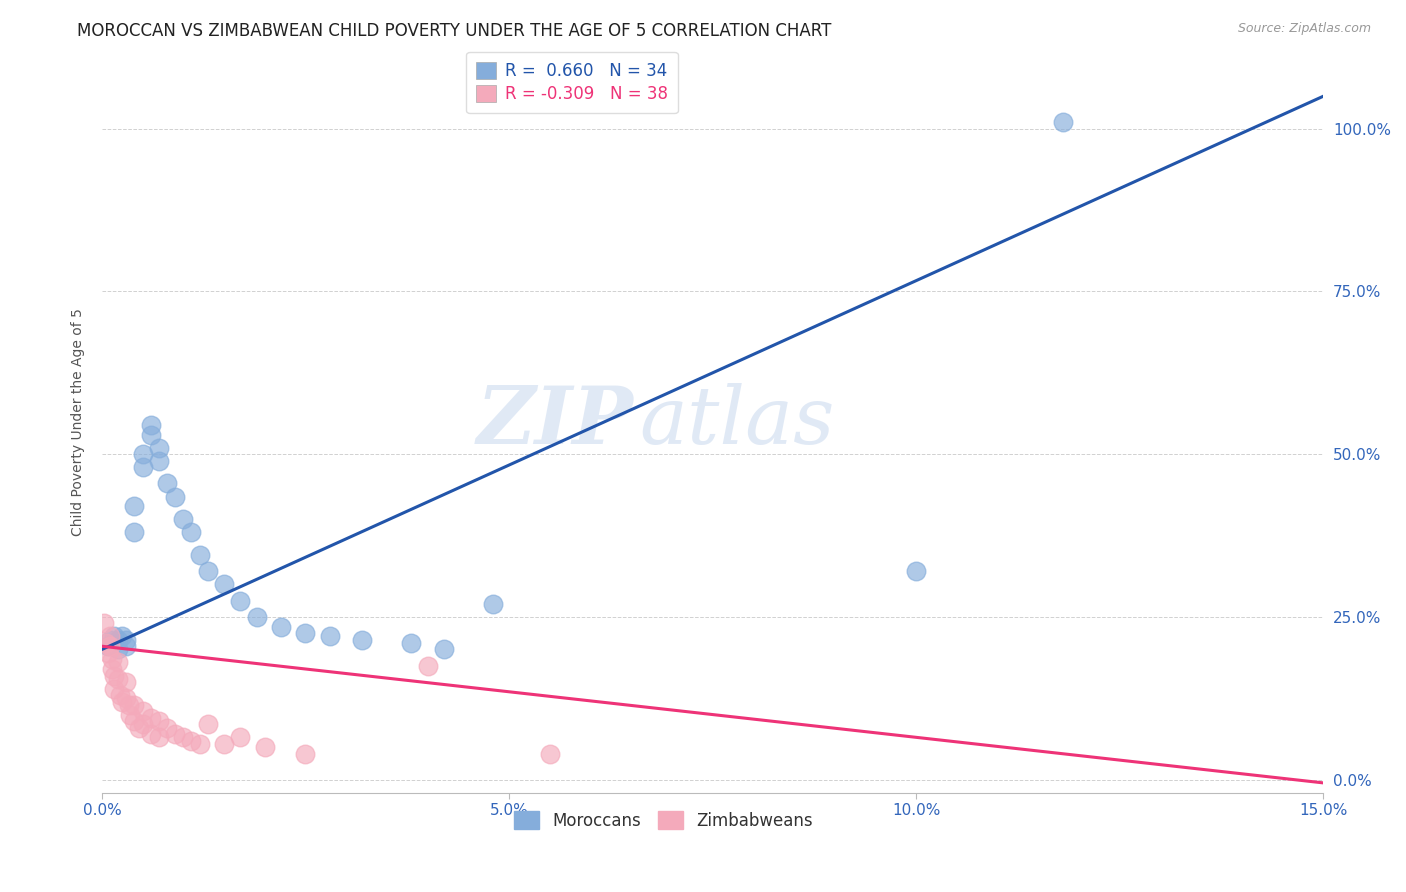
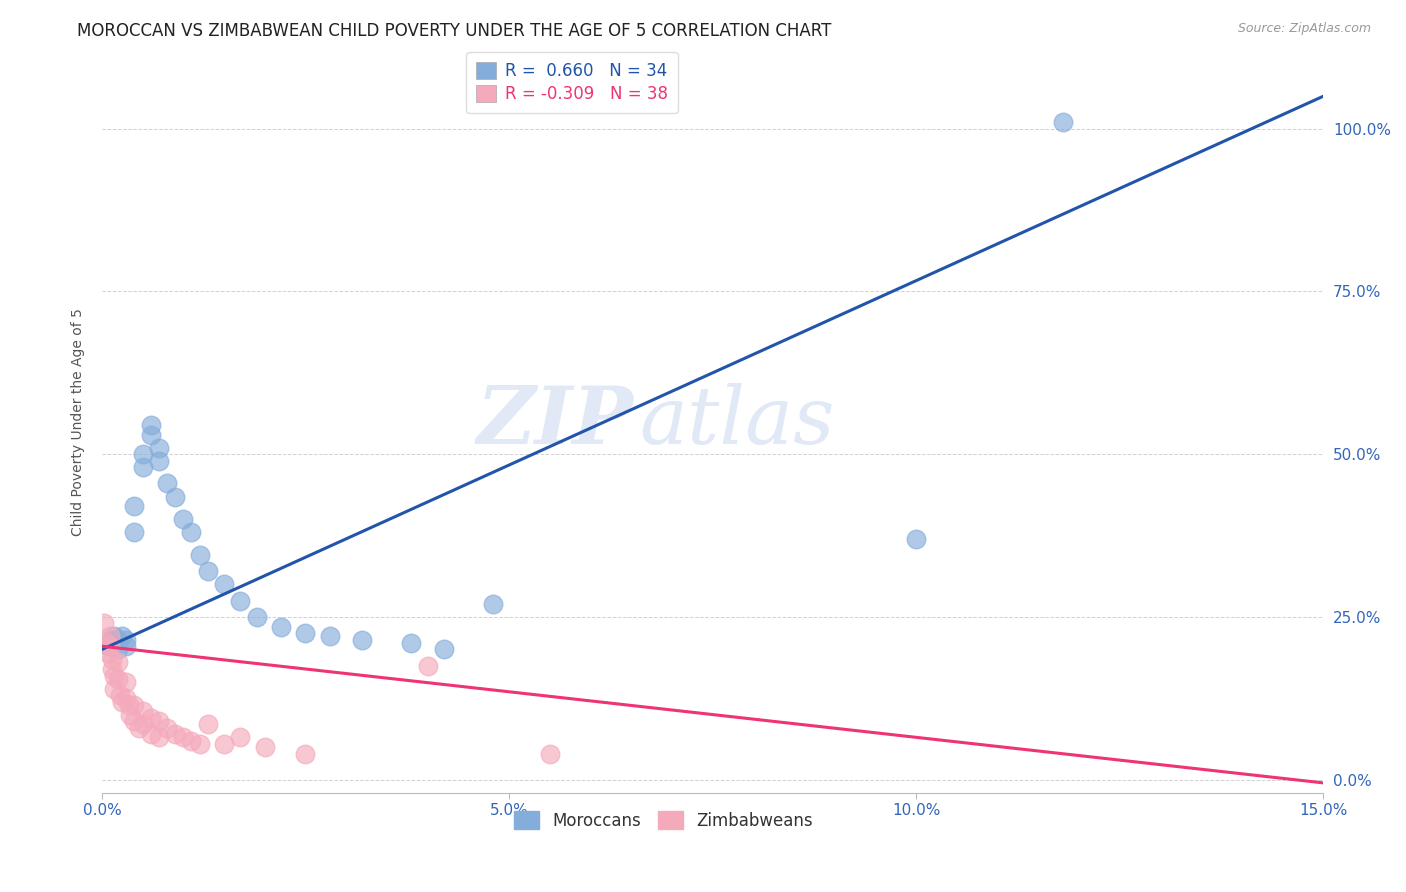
Moroccans/10.0%: 32.0% -> 37.0%
